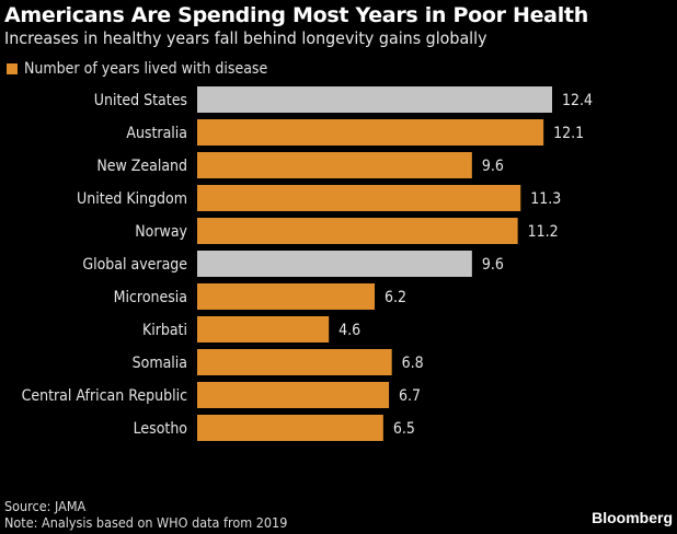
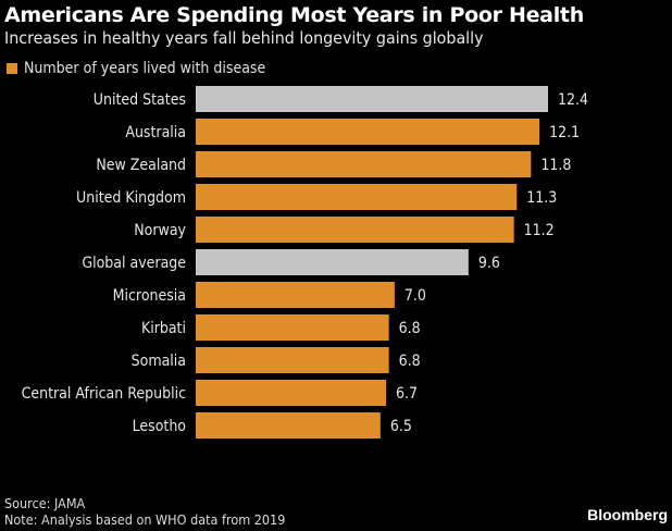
New Zealand: 9.6 -> 11.8
Micronesia: 6.2 -> 7.0
Kirbati: 4.6 -> 6.8
